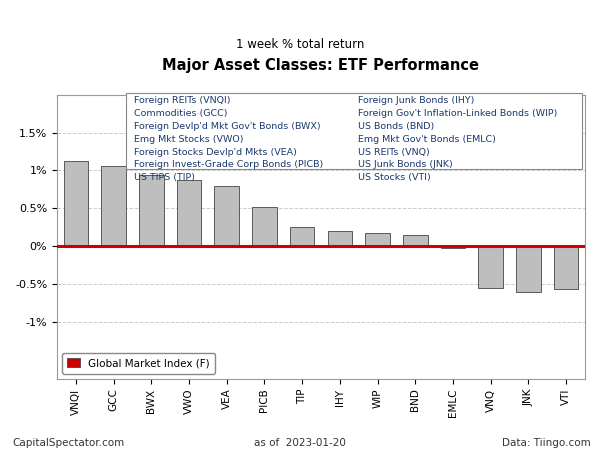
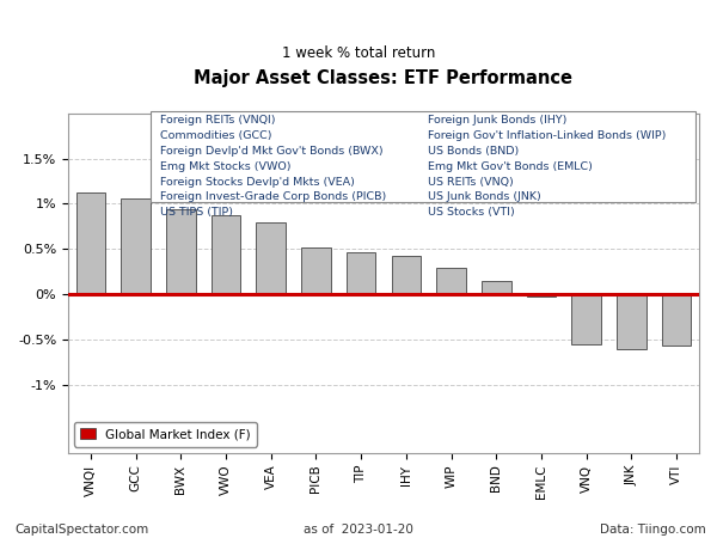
TIP: 0.26% -> 0.47%
IHY: 0.20% -> 0.42%
WIP: 0.18% -> 0.30%
